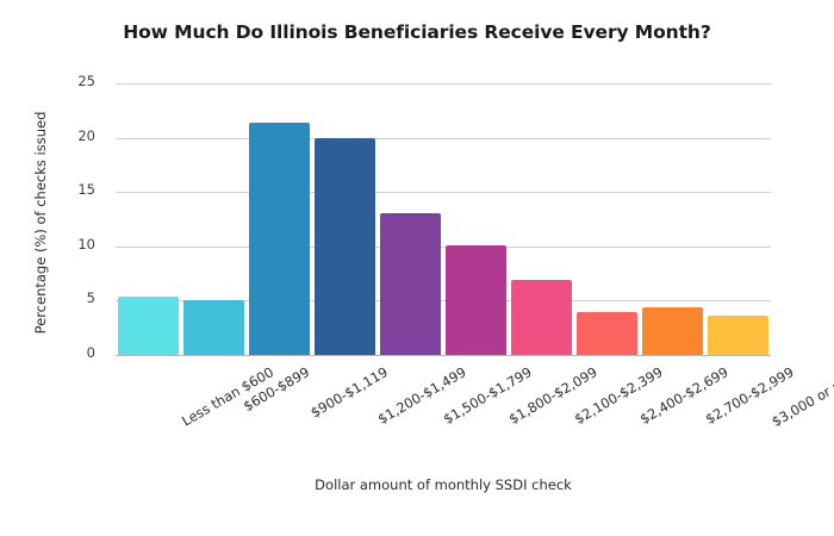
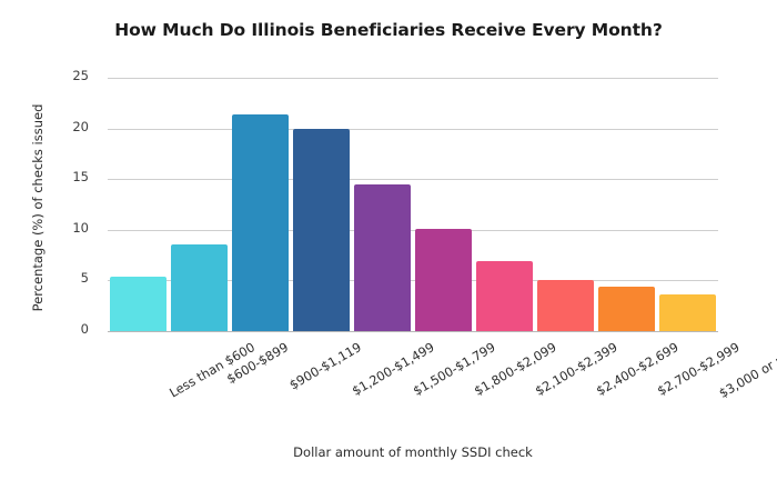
$600-$899: 5 -> 9
$1,500-$1,799: 13 -> 14
$2,400-$2,699: 4 -> 5
